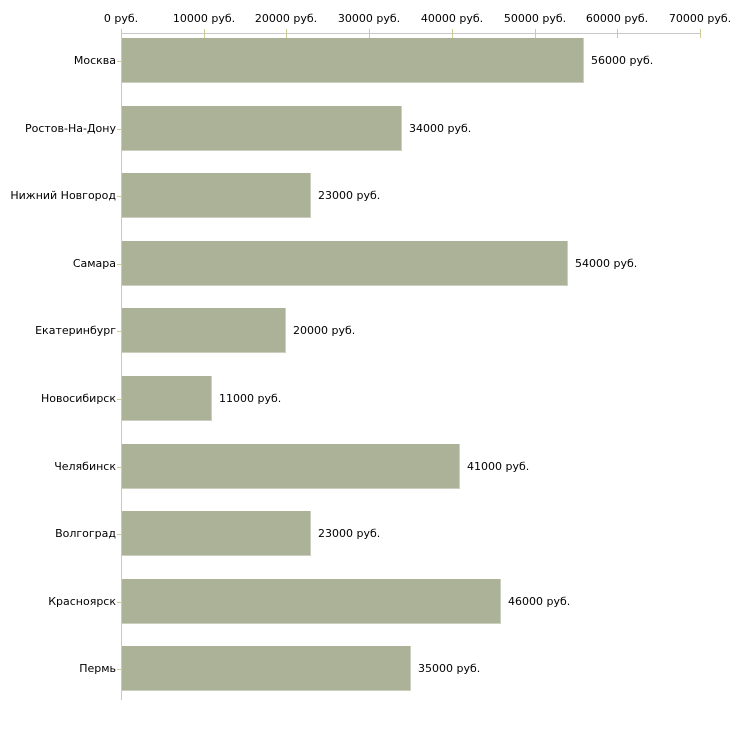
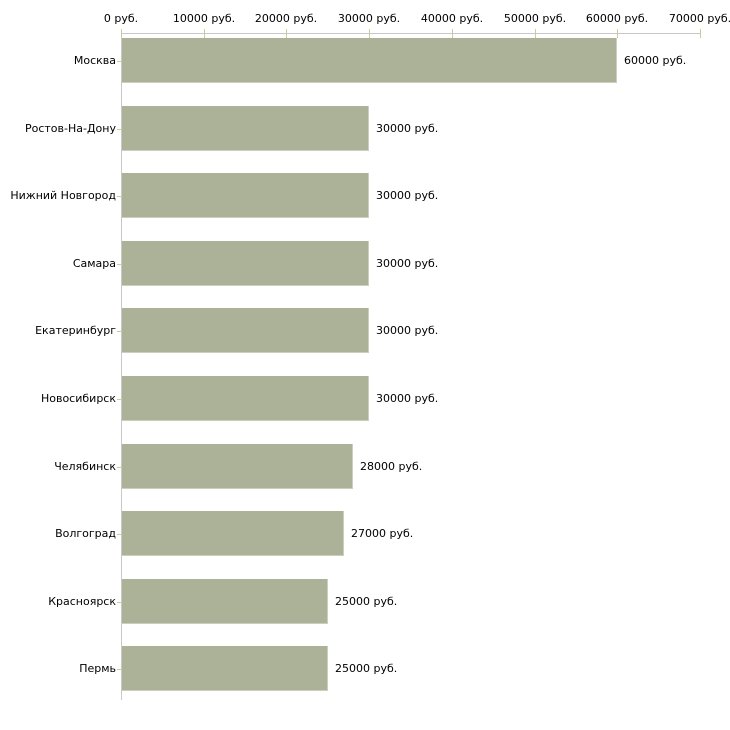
Москва: 56000 -> 60000
Ростов-На-Дону: 34000 -> 30000
Нижний Новгород: 23000 -> 30000
Самара: 54000 -> 30000
Екатеринбург: 20000 -> 30000
Новосибирск: 11000 -> 30000
Челябинск: 41000 -> 28000
Волгоград: 23000 -> 27000
Красноярск: 46000 -> 25000
Пермь: 35000 -> 25000
